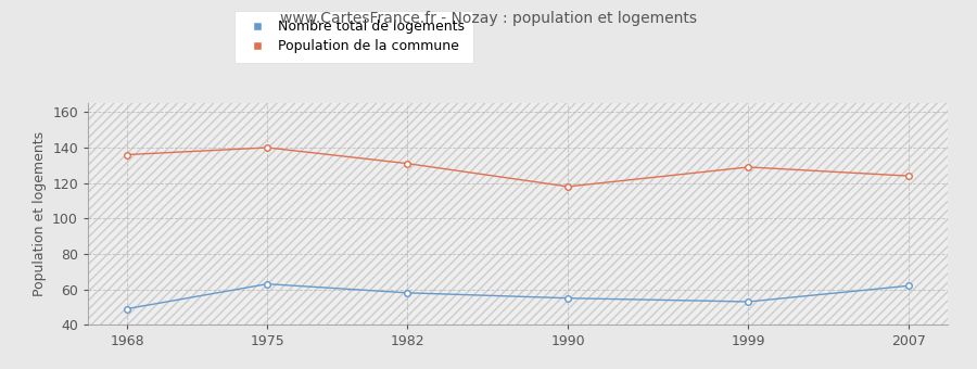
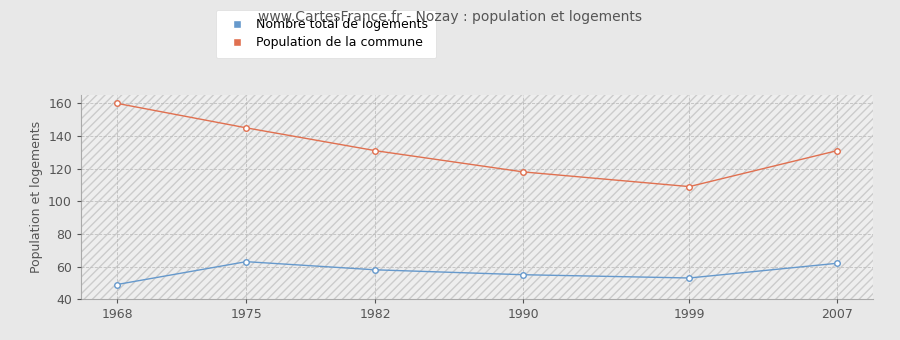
Population de la commune/1968: 136 -> 160
Population de la commune/1975: 140 -> 145
Population de la commune/1999: 129 -> 109
Population de la commune/2007: 124 -> 131
